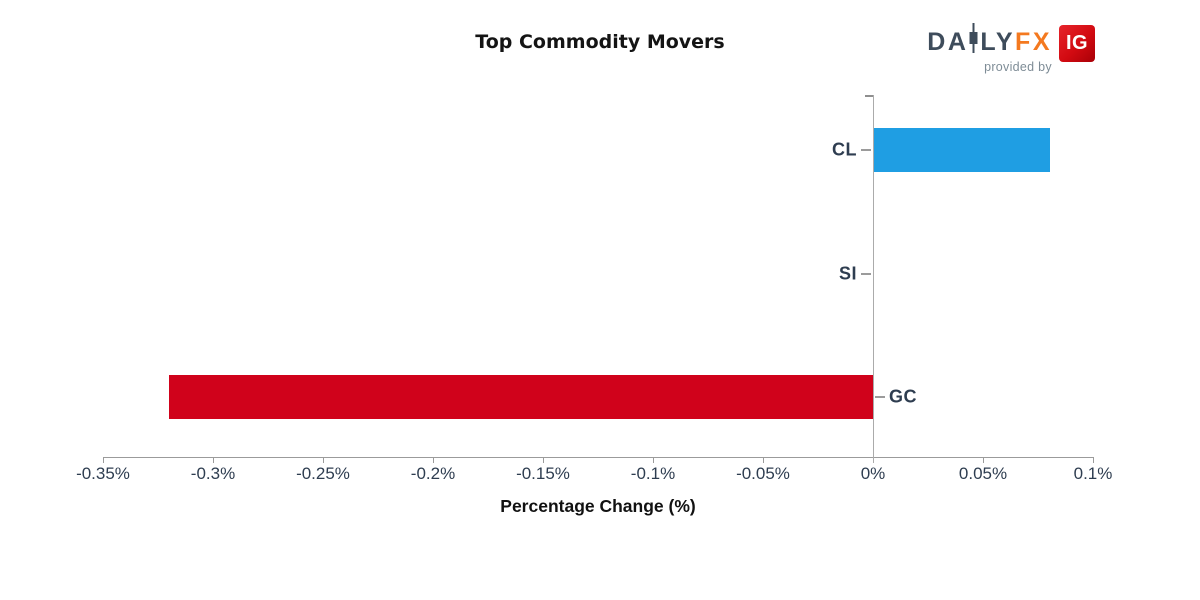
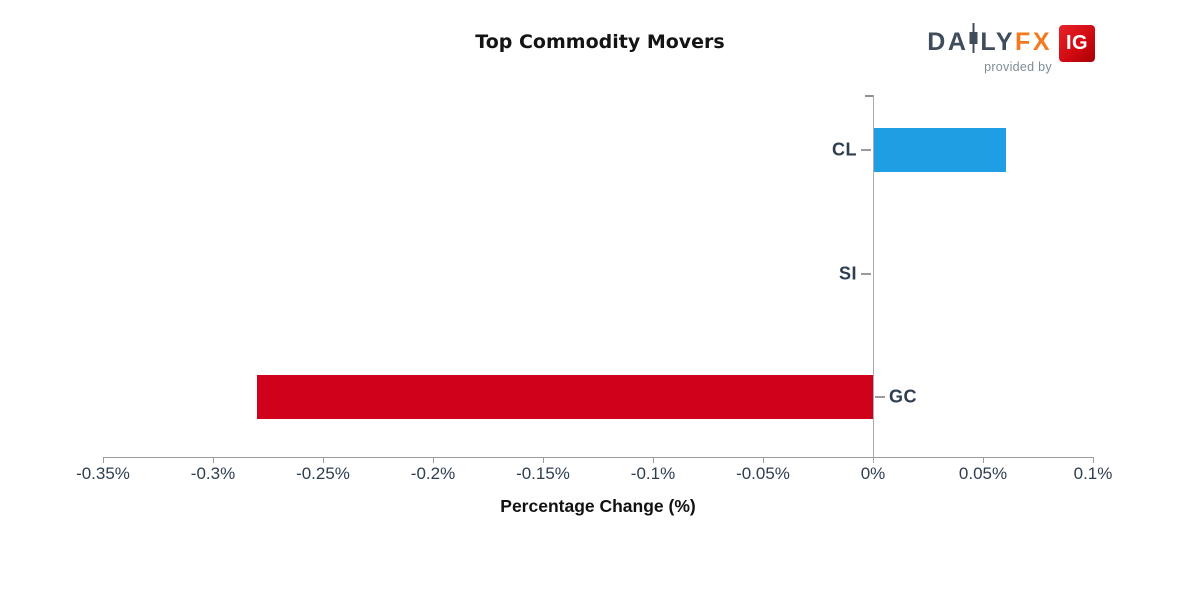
CL: 0.08% -> 0.06%
GC: -0.32% -> -0.28%
